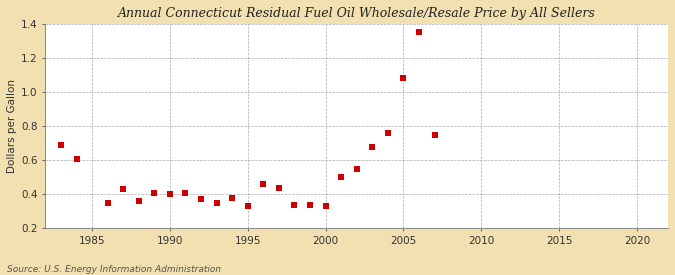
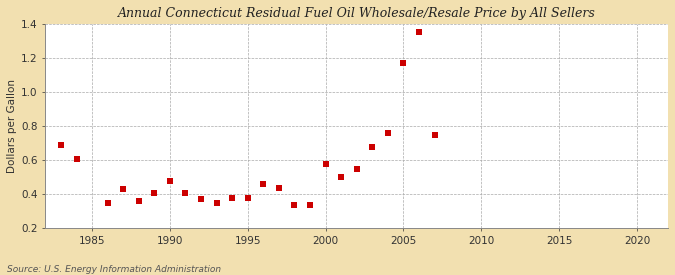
1990: 0.40 -> 0.48
1995: 0.33 -> 0.38
2000: 0.33 -> 0.58
2005: 1.08 -> 1.17
